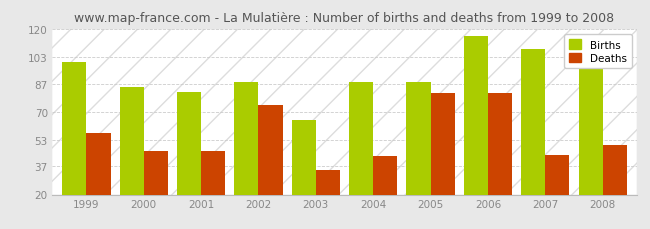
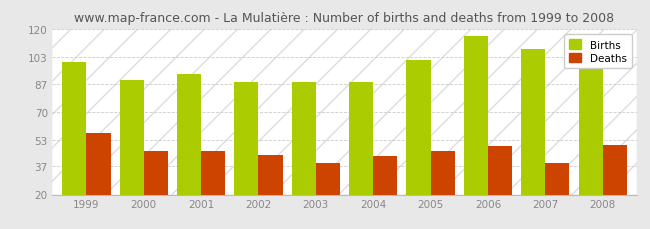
Births/2000: 85 -> 89
Births/2001: 82 -> 93
Deaths/2002: 74 -> 44
Births/2003: 65 -> 88
Deaths/2003: 35 -> 39
Births/2005: 88 -> 101
Deaths/2005: 81 -> 46
Deaths/2006: 81 -> 49
Deaths/2007: 44 -> 39
